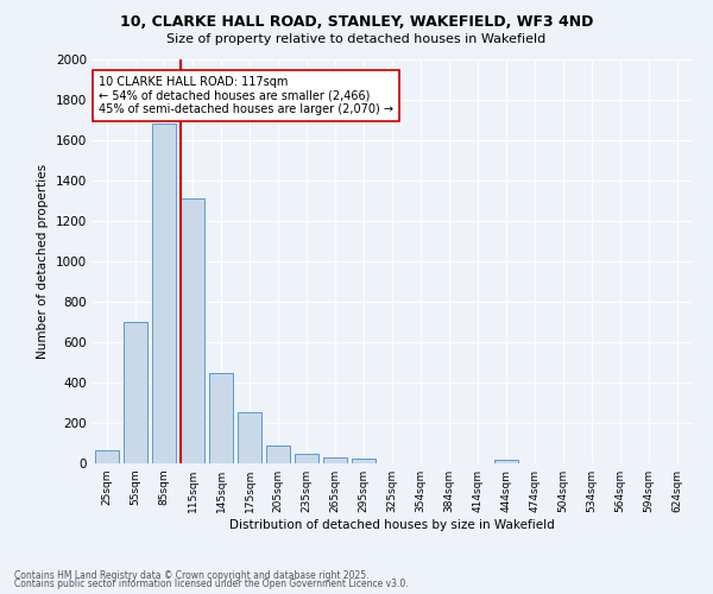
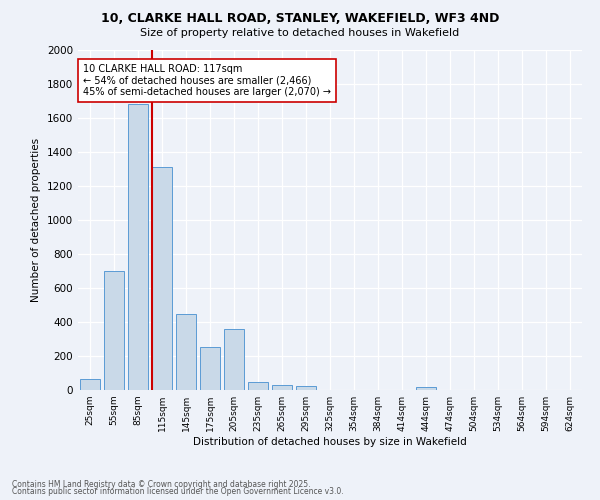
205sqm: 90 -> 360
